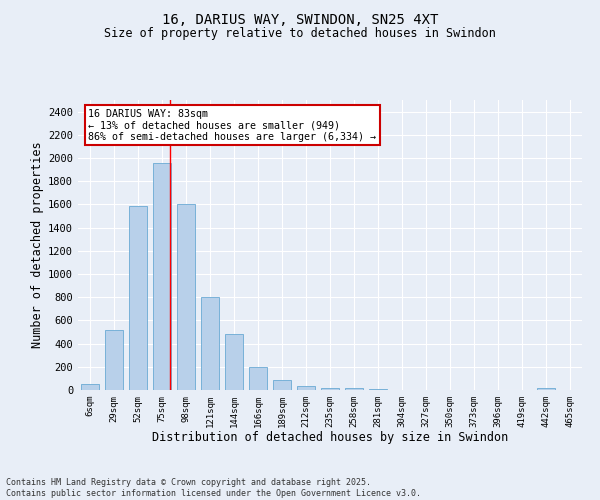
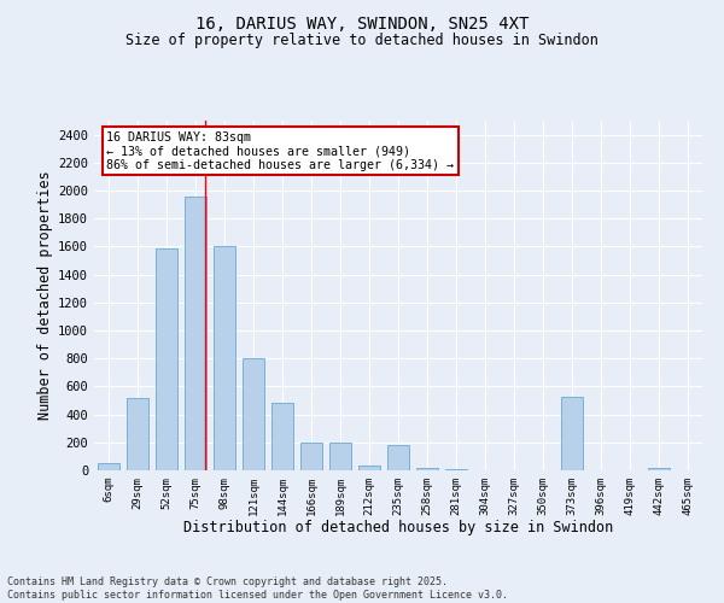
189sqm: 80 -> 200
235sqm: 20 -> 180
373sqm: 0 -> 530
